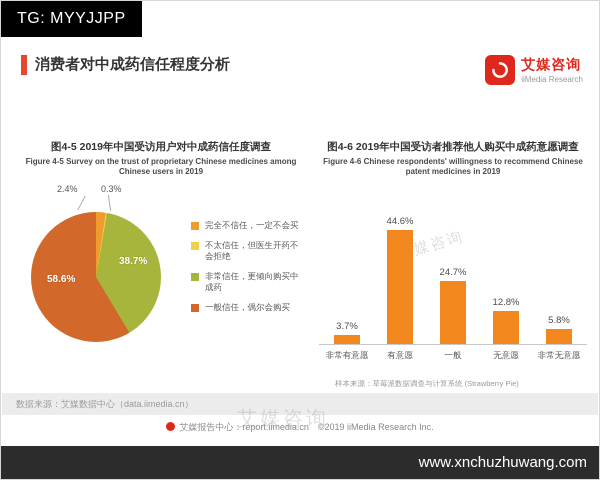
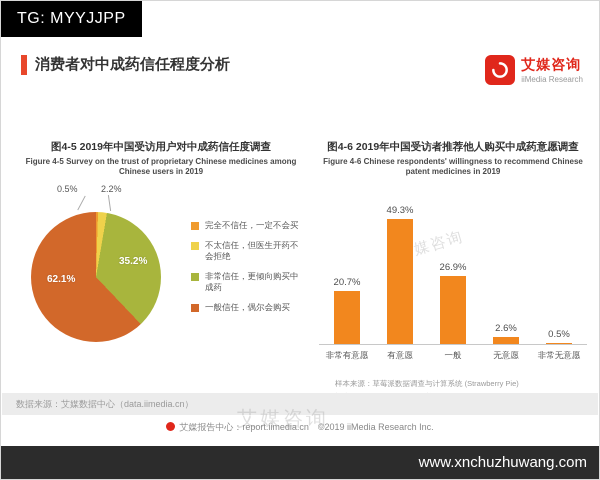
图4-5 2019年中国受访用户对中成药信任度调查/完全不信任，一定不会买: 2.4% -> 0.5%
图4-5 2019年中国受访用户对中成药信任度调查/不太信任，但医生开药不会拒绝: 0.3% -> 2.2%
图4-5 2019年中国受访用户对中成药信任度调查/非常信任，更倾向购买中成药: 38.7% -> 35.2%
图4-5 2019年中国受访用户对中成药信任度调查/一般信任，偶尔会购买: 58.6% -> 62.1%
图4-6 2019年中国受访者推荐他人购买中成药意愿调查/非常有意愿: 3.7% -> 20.7%
图4-6 2019年中国受访者推荐他人购买中成药意愿调查/有意愿: 44.6% -> 49.3%
图4-6 2019年中国受访者推荐他人购买中成药意愿调查/一般: 24.7% -> 26.9%
图4-6 2019年中国受访者推荐他人购买中成药意愿调查/无意愿: 12.8% -> 2.6%
图4-6 2019年中国受访者推荐他人购买中成药意愿调查/非常无意愿: 5.8% -> 0.5%
